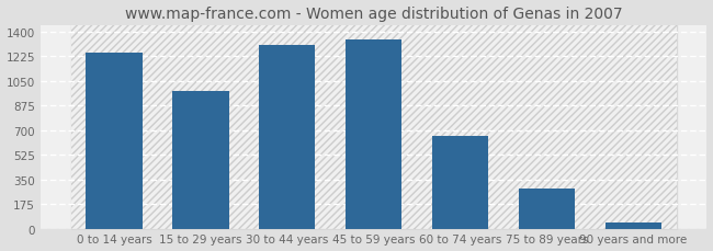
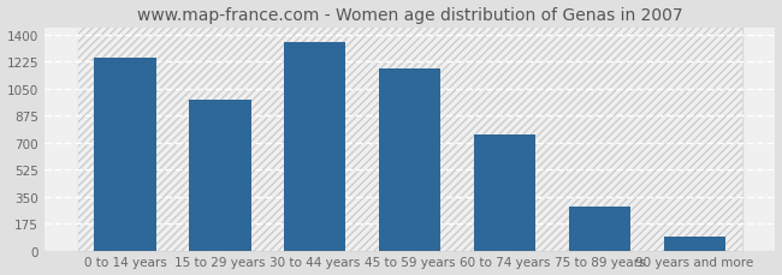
30 to 44 years: 1300 -> 1350
45 to 59 years: 1350 -> 1180
60 to 74 years: 660 -> 750
90 years and more: 40 -> 90
